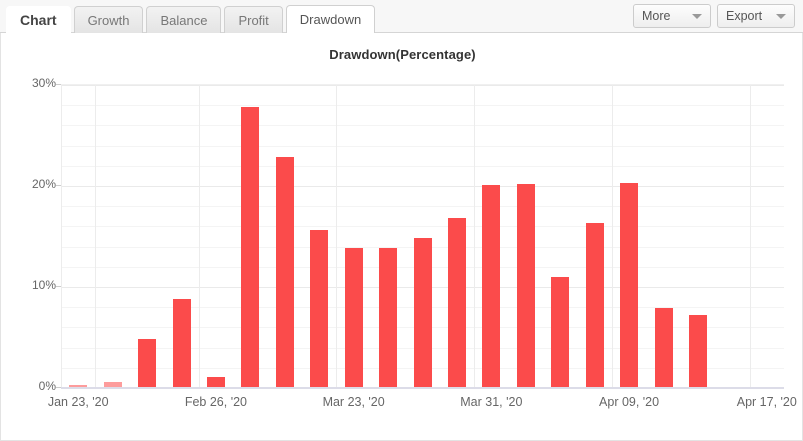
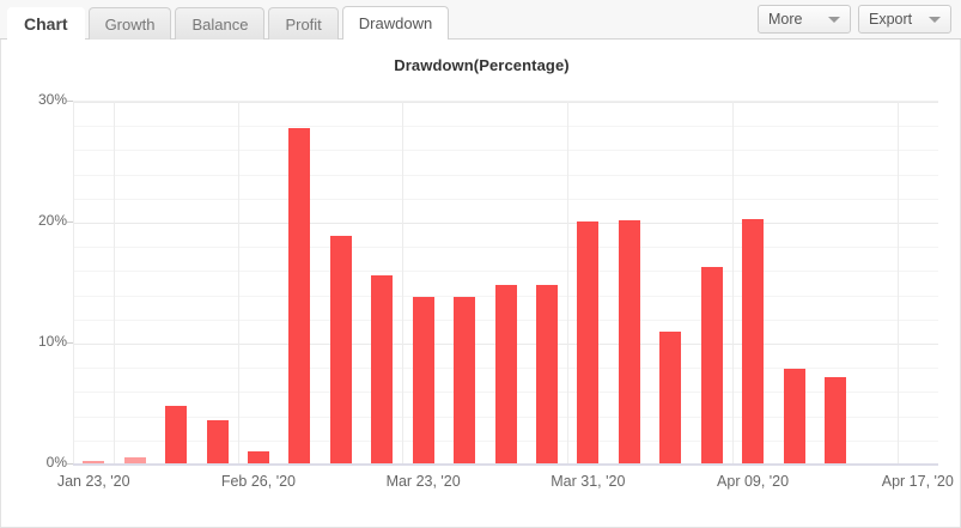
Feb 26, '20: 8.7% -> 3.6%
Mar 23, '20: 22.8% -> 18.8%
Mar 31, '20: 16.7% -> 14.8%
